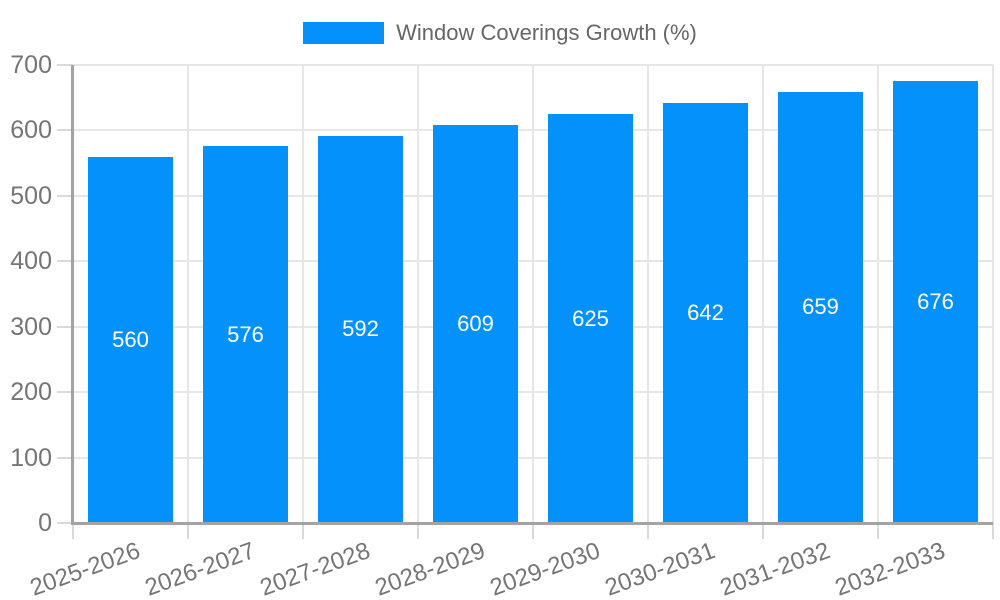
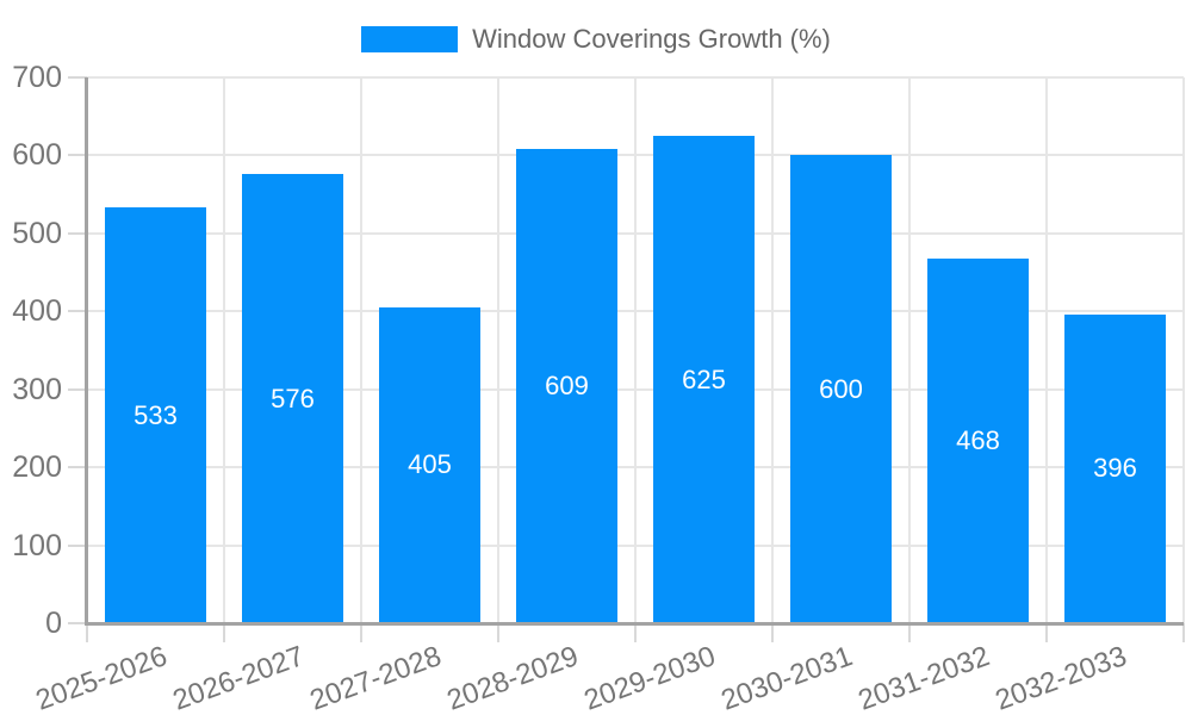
2025-2026: 560 -> 533
2027-2028: 592 -> 405
2030-2031: 642 -> 600
2031-2032: 659 -> 468
2032-2033: 676 -> 396
